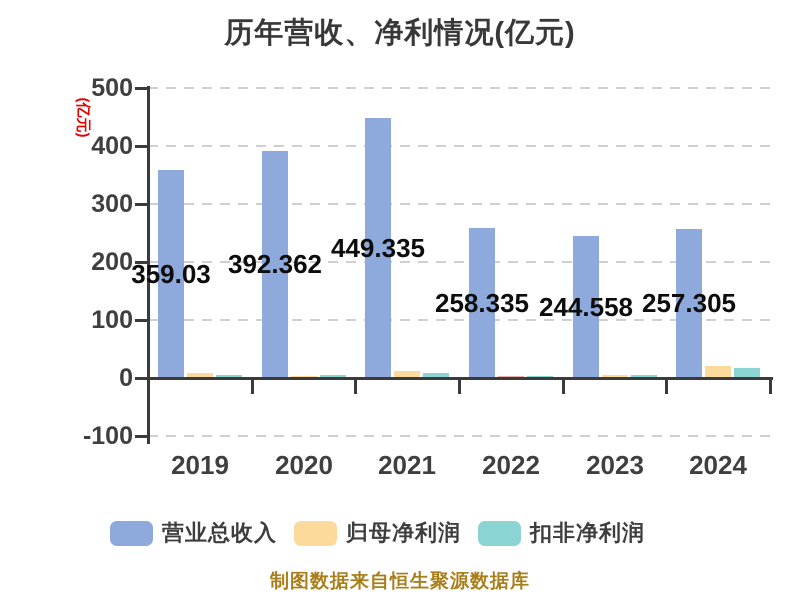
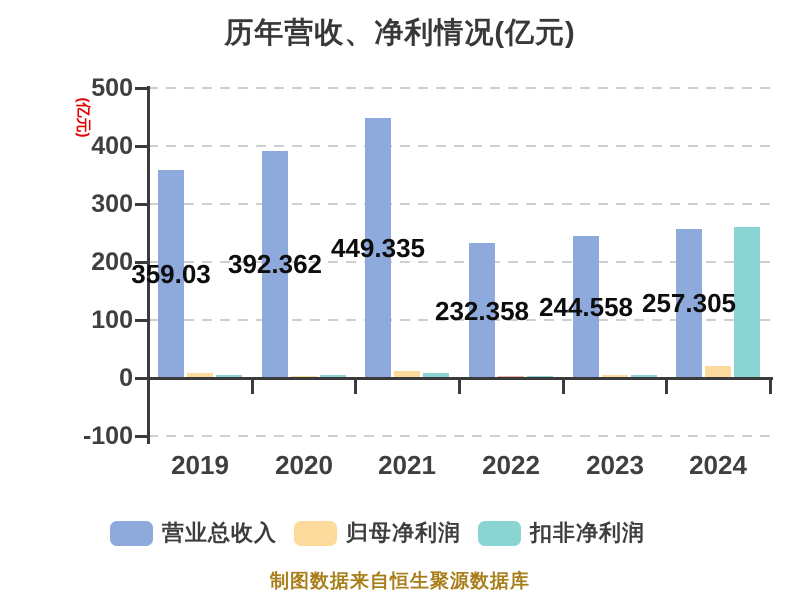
营业总收入/2022: 258.335 -> 232.358
扣非净利润/2024: 20 -> 260
